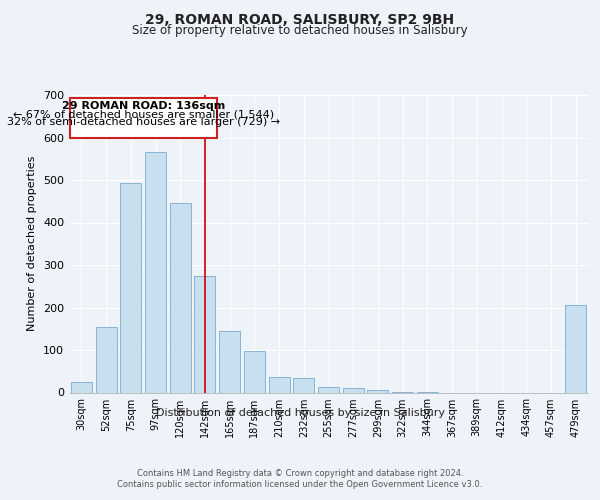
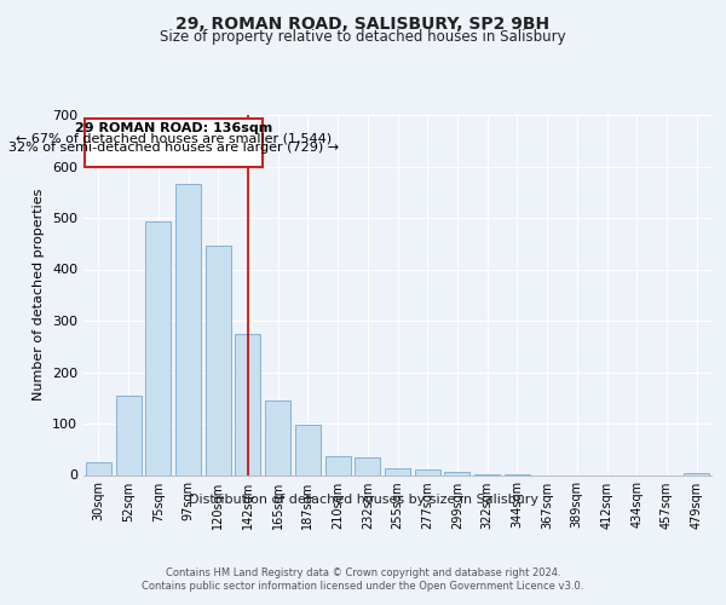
479sqm: 205 -> 3
